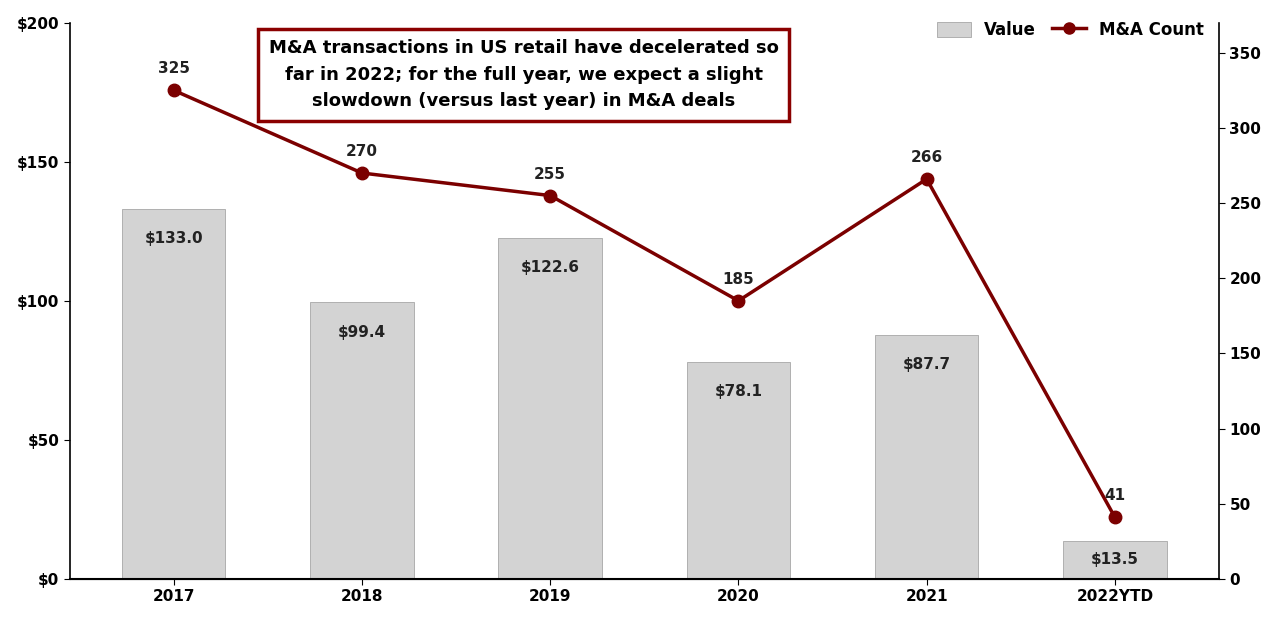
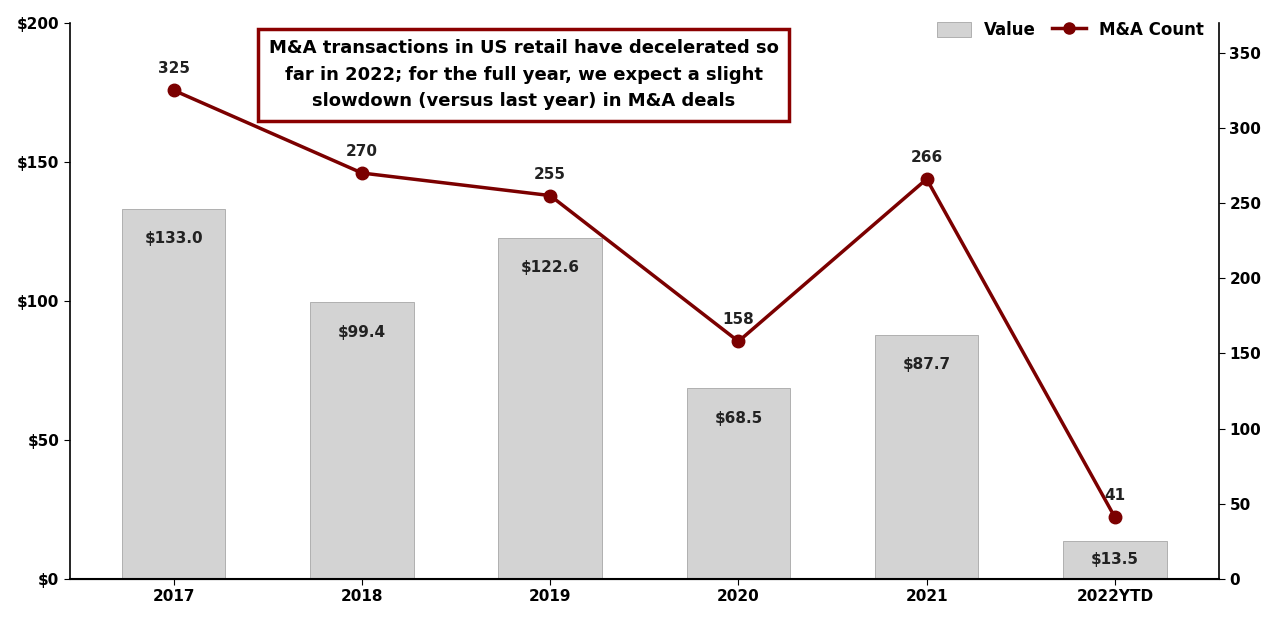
Value/2020: $78.1 -> $68.5
M&A Count/2020: 185 -> 158
